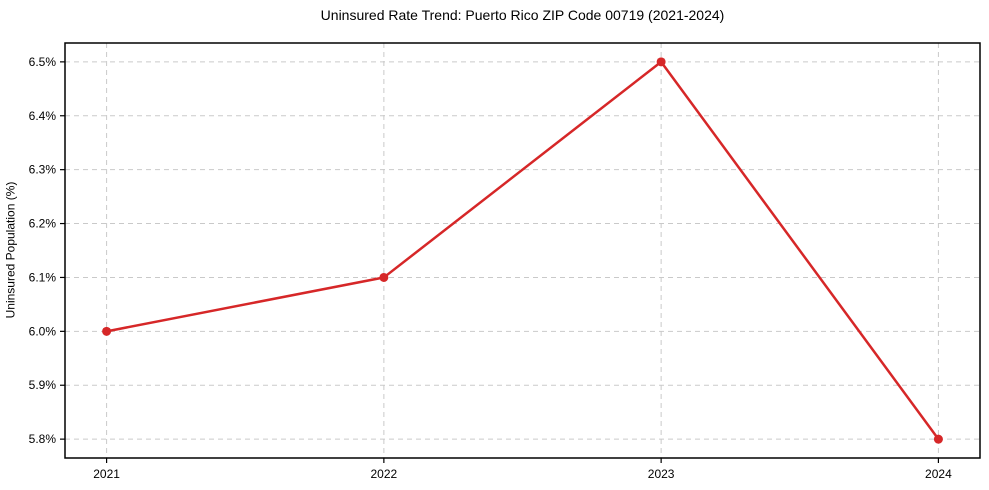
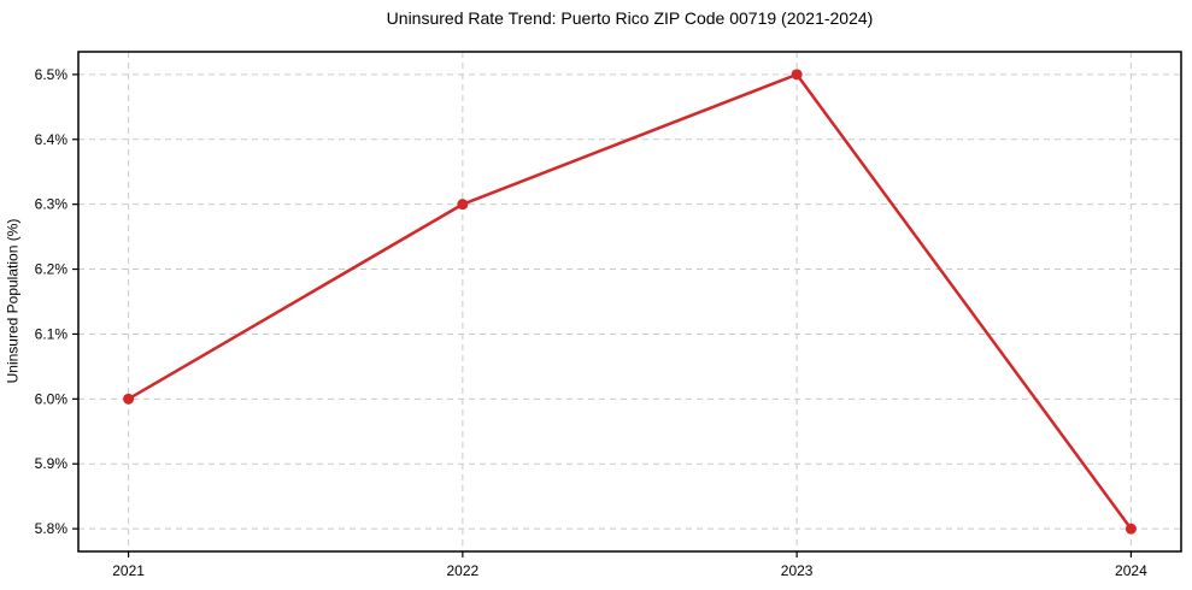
2022: 6.1% -> 6.3%
